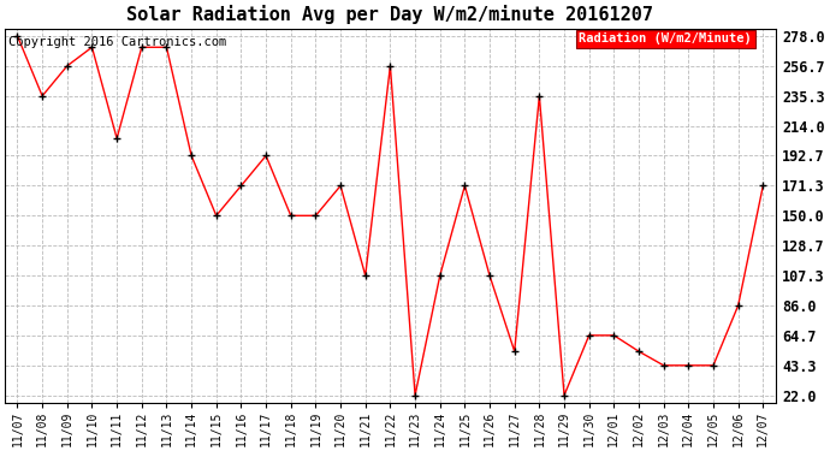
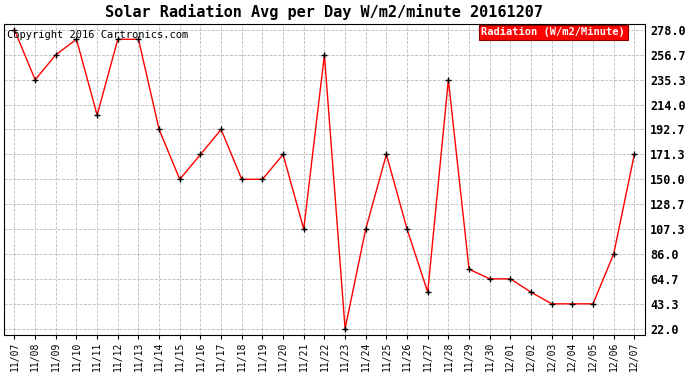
11/29: 22 -> 73
